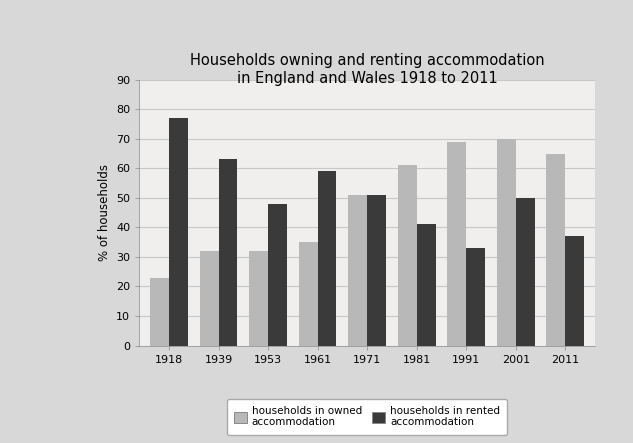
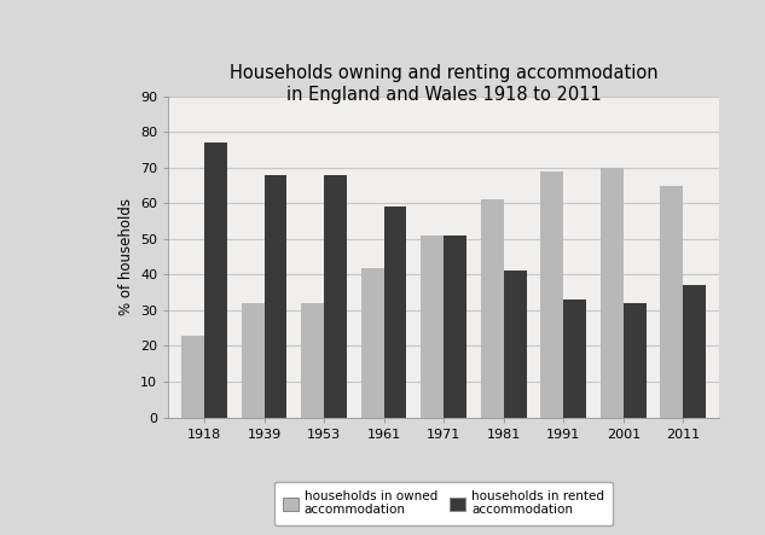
households in rented accommodation/1939: 63 -> 68
households in rented accommodation/1953: 48 -> 68
households in owned accommodation/1961: 35 -> 42
households in rented accommodation/2001: 50 -> 32
